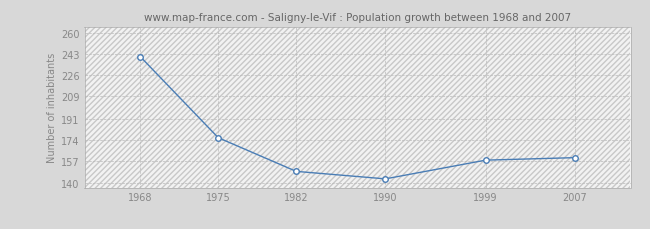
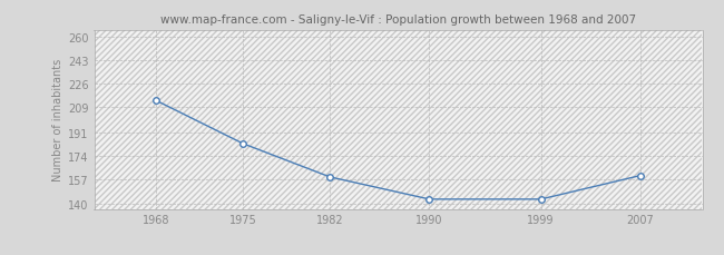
1968: 241 -> 214
1975: 176 -> 183
1982: 149 -> 159
1999: 158 -> 143
